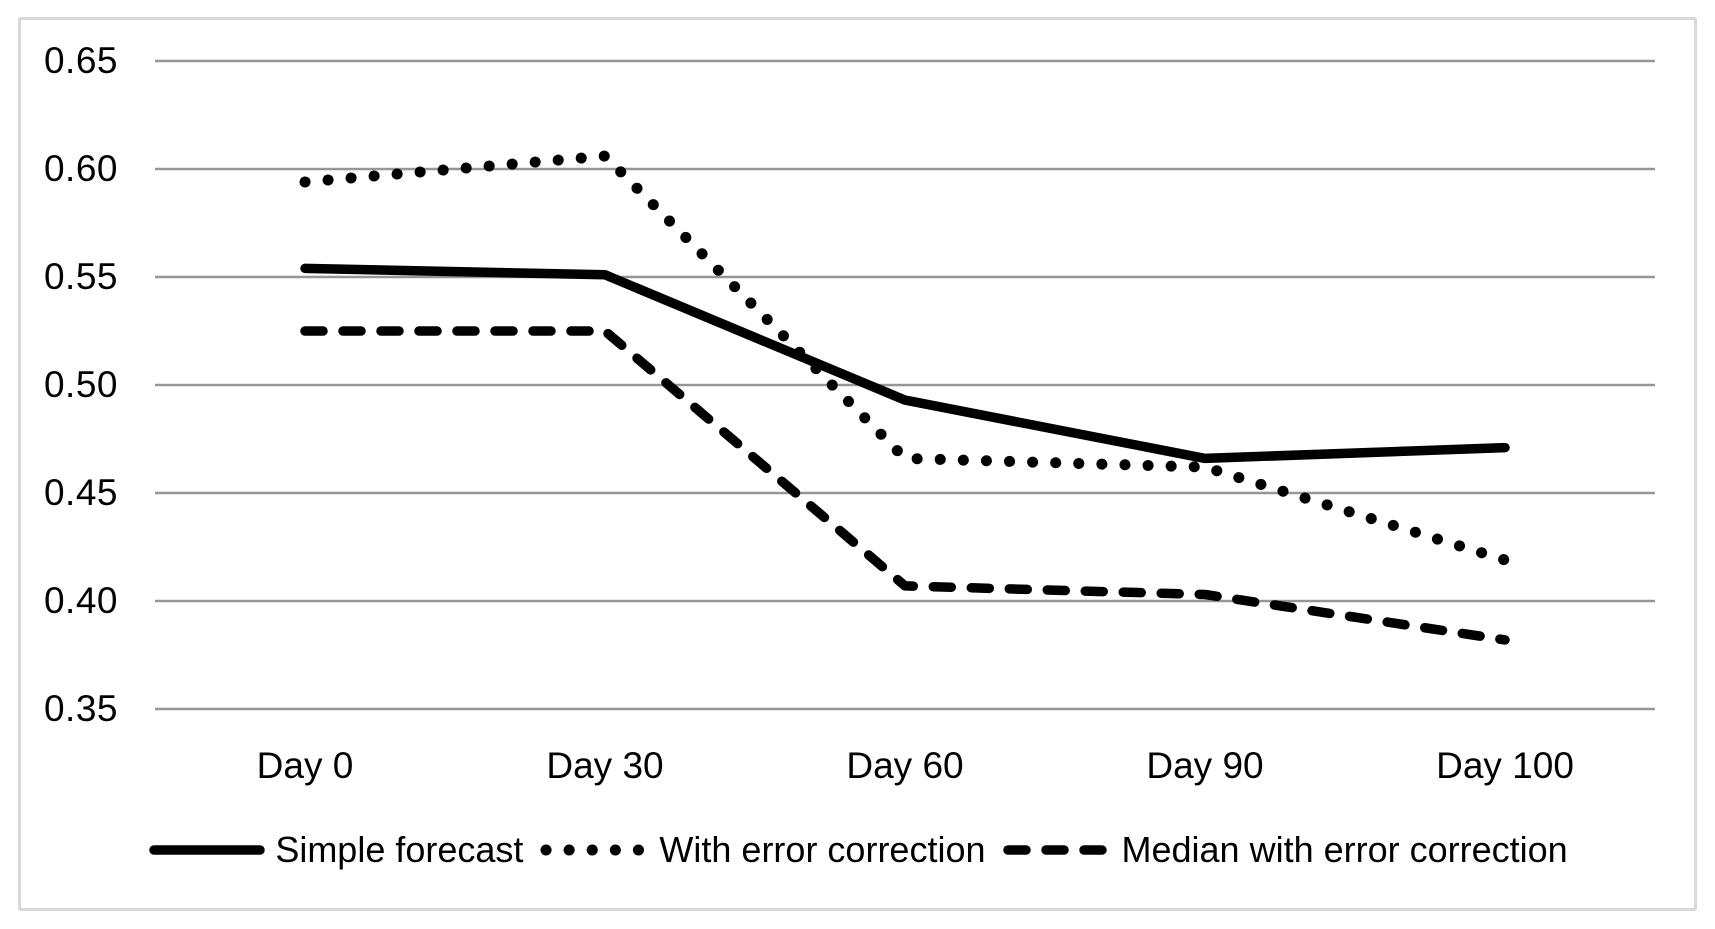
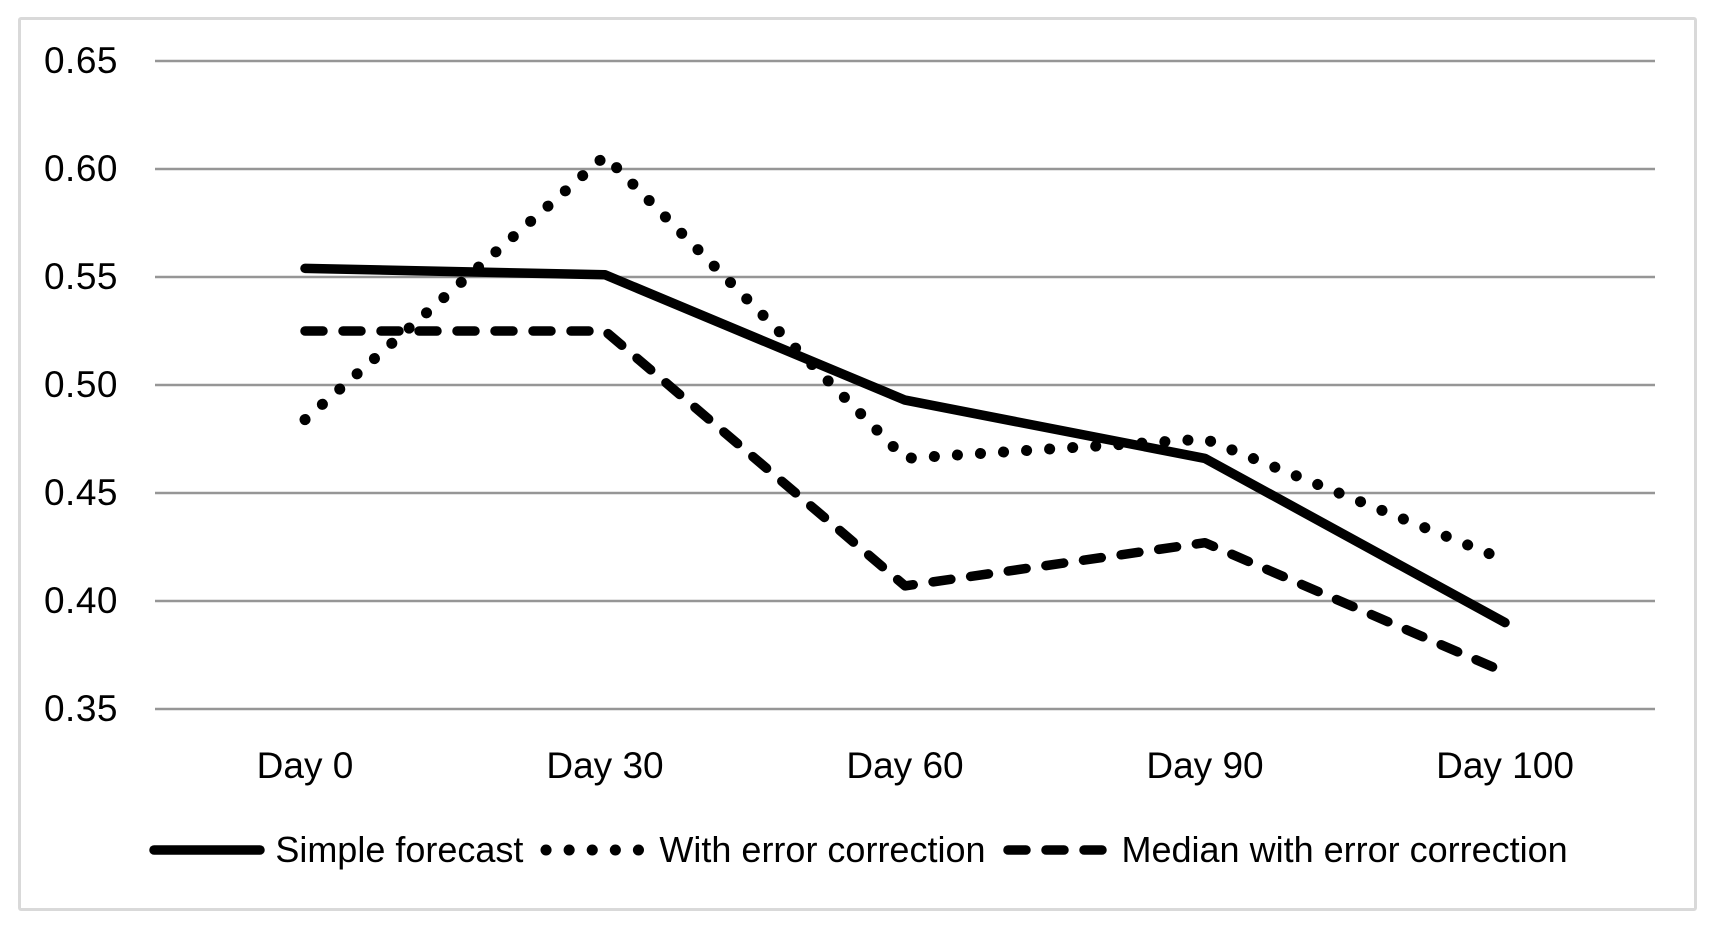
With error correction/Day 0: 0.594 -> 0.484
With error correction/Day 90: 0.462 -> 0.475
Median with error correction/Day 90: 0.403 -> 0.427
Simple forecast/Day 100: 0.471 -> 0.390
Median with error correction/Day 100: 0.382 -> 0.367
